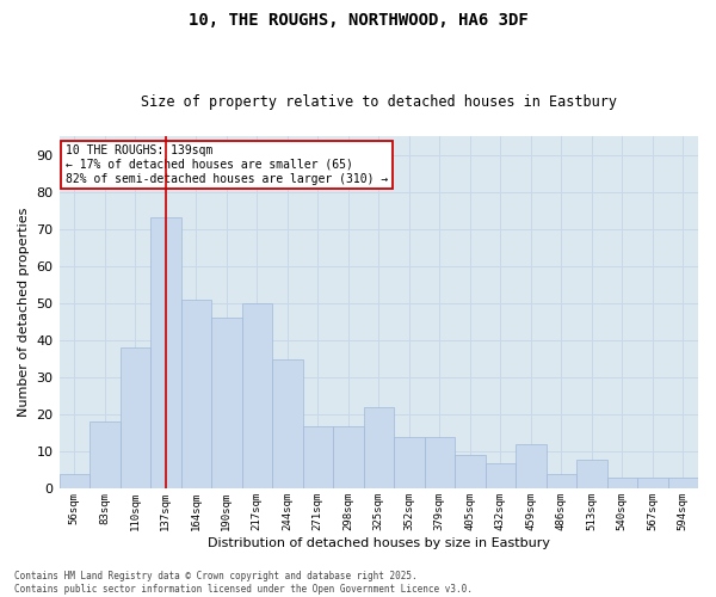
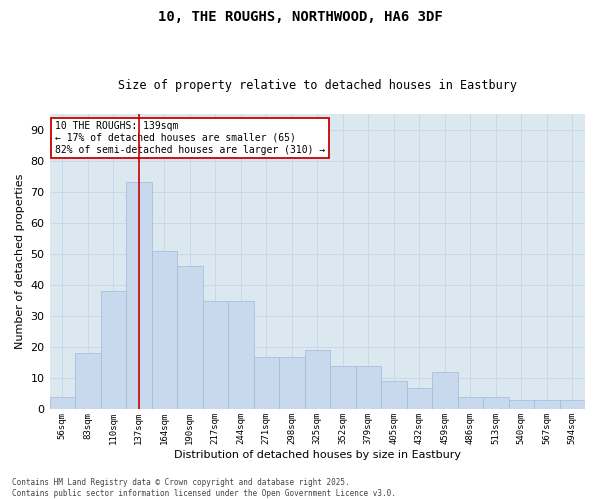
217sqm: 50 -> 35
325sqm: 22 -> 19
513sqm: 8 -> 4
